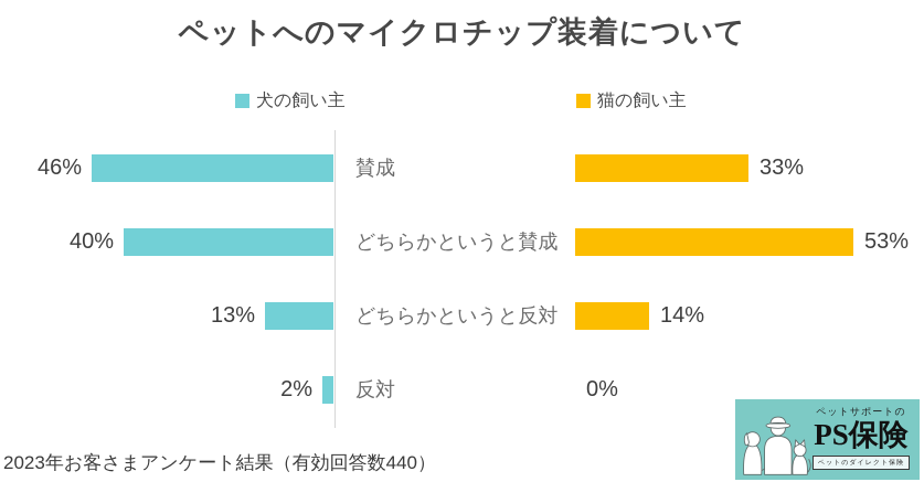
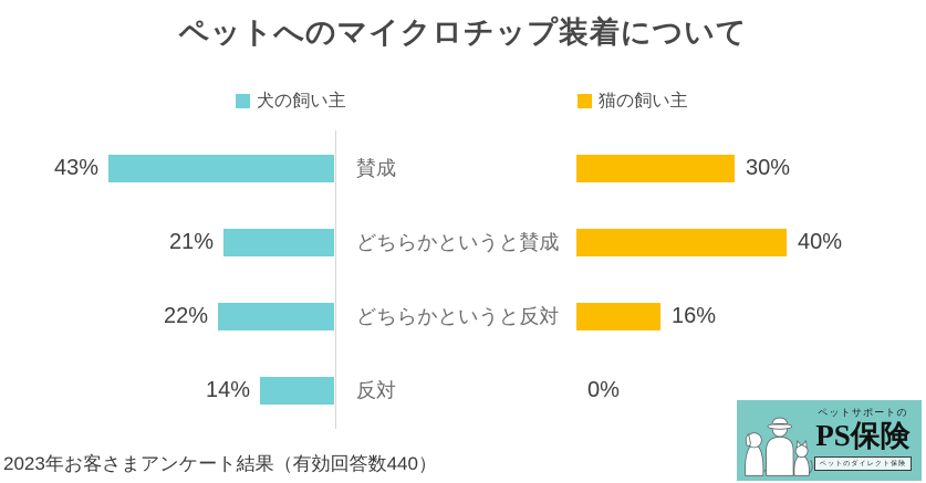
犬の飼い主/賛成: 46% -> 43%
猫の飼い主/賛成: 33% -> 30%
犬の飼い主/どちらかというと賛成: 40% -> 21%
猫の飼い主/どちらかというと賛成: 53% -> 40%
犬の飼い主/どちらかというと反対: 13% -> 22%
猫の飼い主/どちらかというと反対: 14% -> 16%
犬の飼い主/反対: 2% -> 14%
